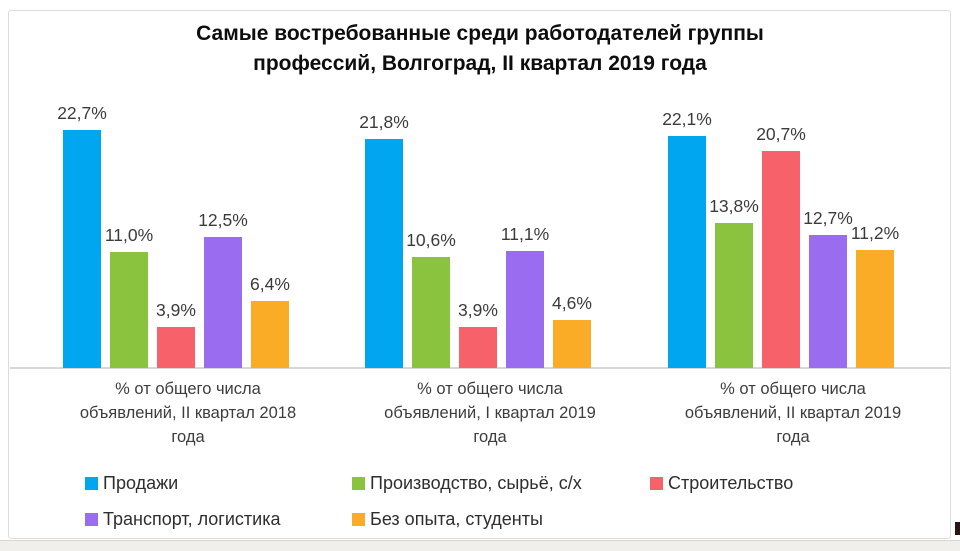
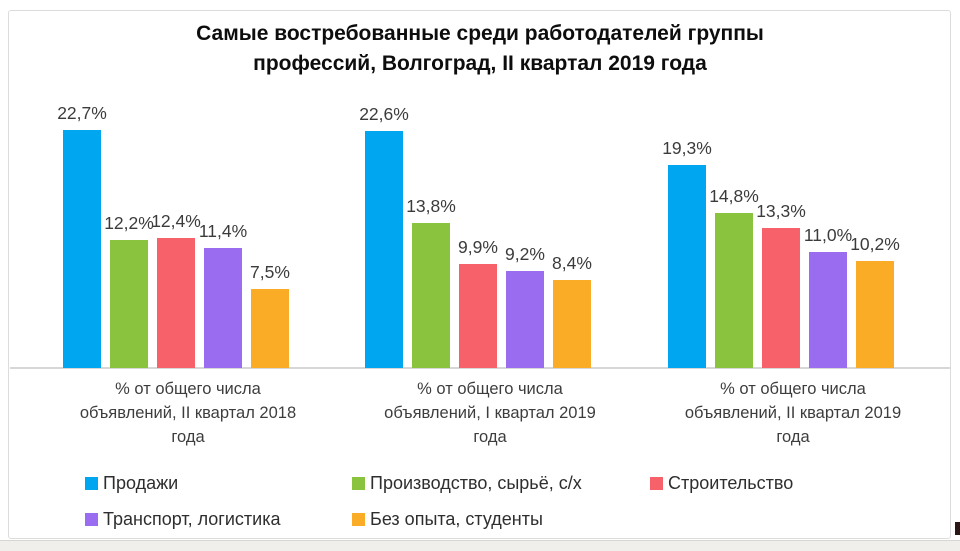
Производство, сырьё, с/х/% от общего числа объявлений, II квартал 2018 года: 11,0% -> 12,2%
Строительство/% от общего числа объявлений, II квартал 2018 года: 3,9% -> 12,4%
Транспорт, логистика/% от общего числа объявлений, II квартал 2018 года: 12,5% -> 11,4%
Без опыта, студенты/% от общего числа объявлений, II квартал 2018 года: 6,4% -> 7,5%
Продажи/% от общего числа объявлений, I квартал 2019 года: 21,8% -> 22,6%
Производство, сырьё, с/х/% от общего числа объявлений, I квартал 2019 года: 10,6% -> 13,8%
Строительство/% от общего числа объявлений, I квартал 2019 года: 3,9% -> 9,9%
Транспорт, логистика/% от общего числа объявлений, I квартал 2019 года: 11,1% -> 9,2%
Без опыта, студенты/% от общего числа объявлений, I квартал 2019 года: 4,6% -> 8,4%
Продажи/% от общего числа объявлений, II квартал 2019 года: 22,1% -> 19,3%
Производство, сырьё, с/х/% от общего числа объявлений, II квартал 2019 года: 13,8% -> 14,8%
Строительство/% от общего числа объявлений, II квартал 2019 года: 20,7% -> 13,3%
Транспорт, логистика/% от общего числа объявлений, II квартал 2019 года: 12,7% -> 11,0%
Без опыта, студенты/% от общего числа объявлений, II квартал 2019 года: 11,2% -> 10,2%
